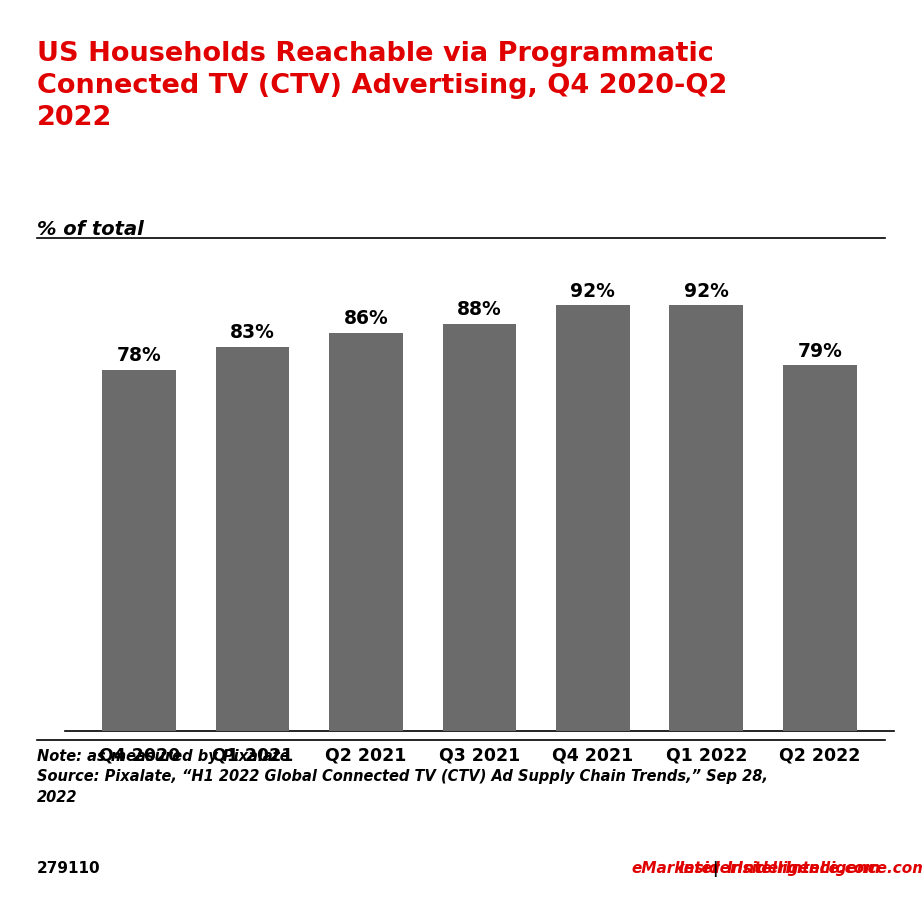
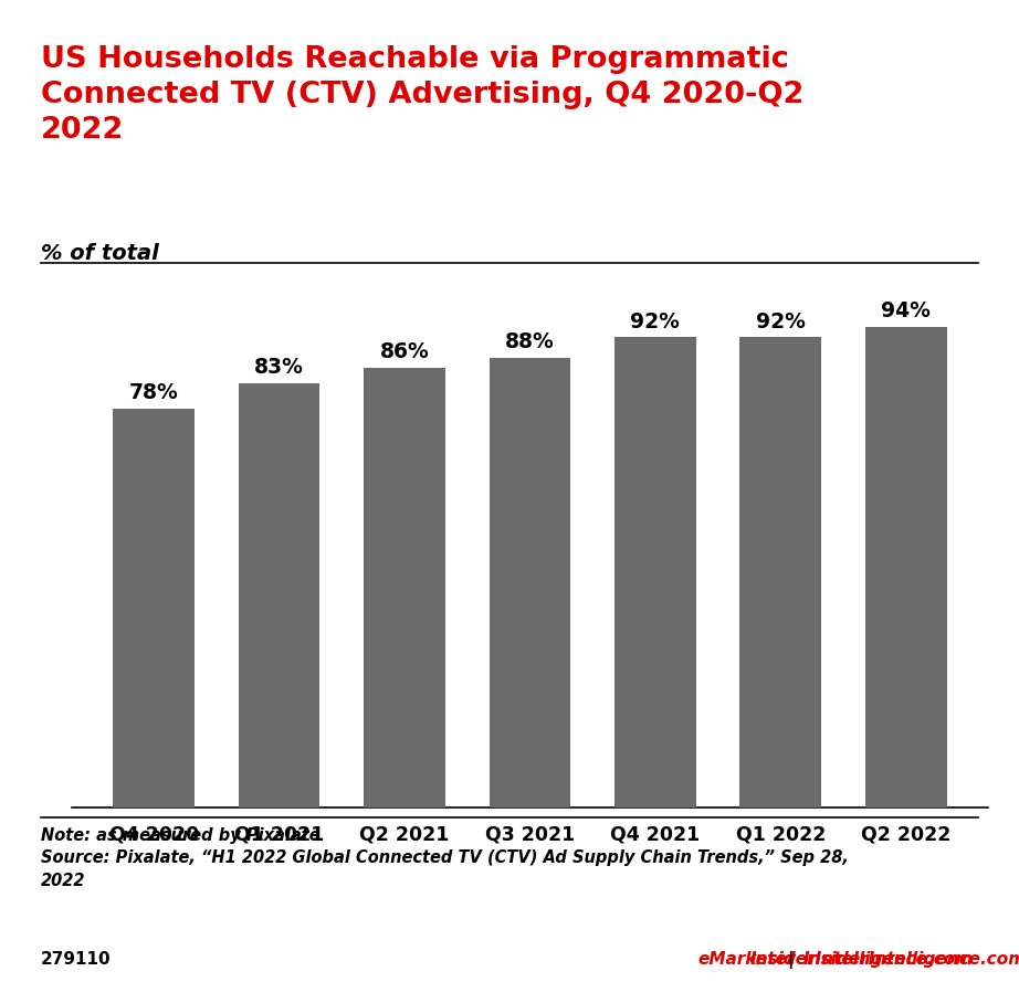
Q2 2022: 79% -> 94%
